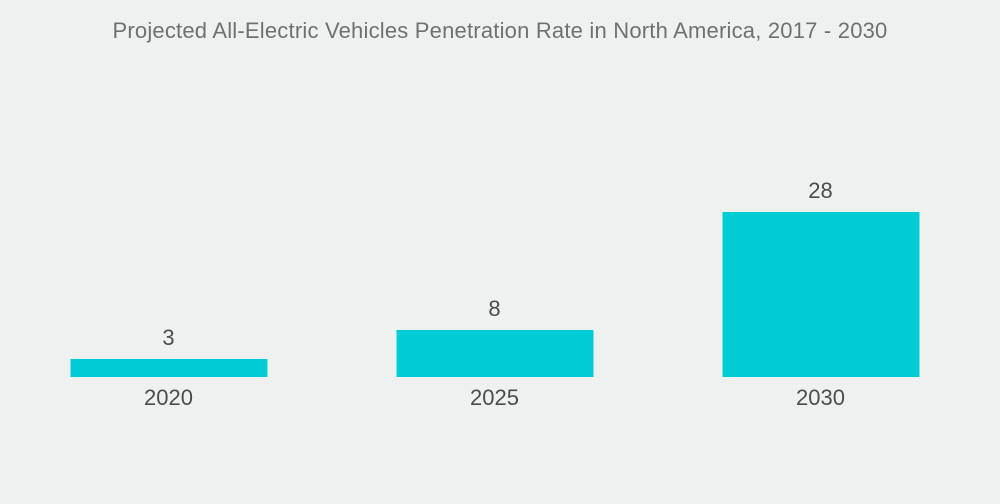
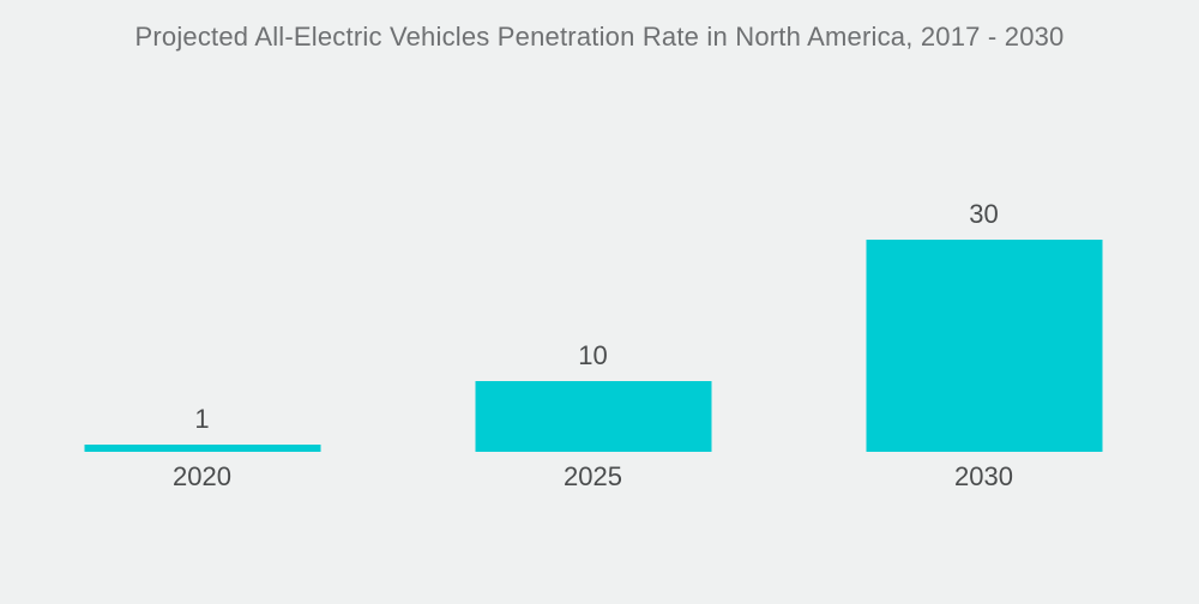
2020: 3 -> 1
2025: 8 -> 10
2030: 28 -> 30
